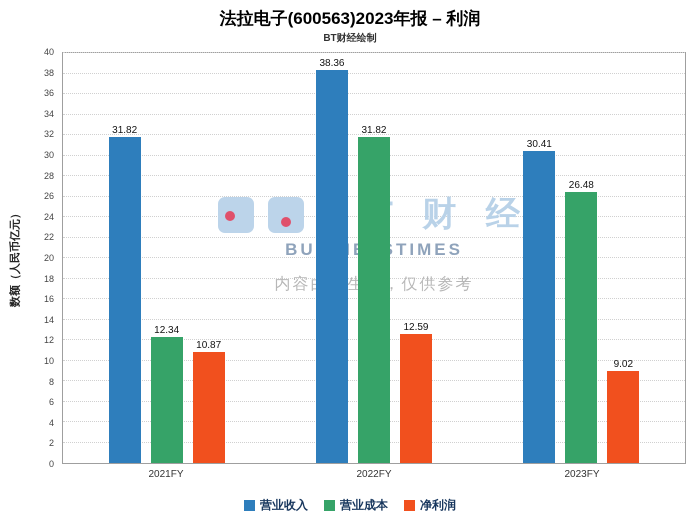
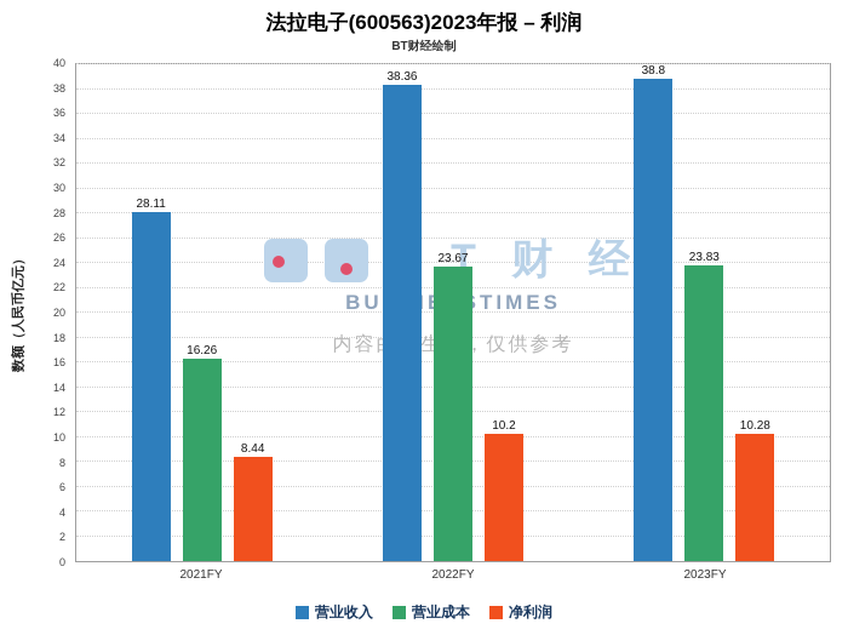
营业收入/2021FY: 31.82 -> 28.11
营业成本/2021FY: 12.34 -> 16.26
净利润/2021FY: 10.87 -> 8.44
营业成本/2022FY: 31.82 -> 23.67
净利润/2022FY: 12.59 -> 10.2
营业收入/2023FY: 30.41 -> 38.8
营业成本/2023FY: 26.48 -> 23.83
净利润/2023FY: 9.02 -> 10.28
